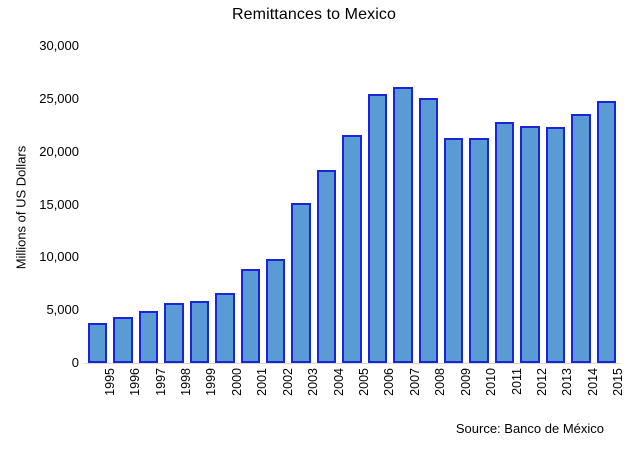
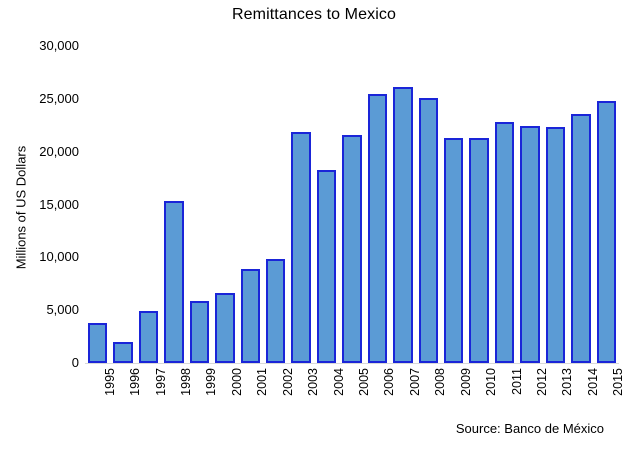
1996: 4400 -> 2000
1998: 5600 -> 15300
2003: 15100 -> 21900
